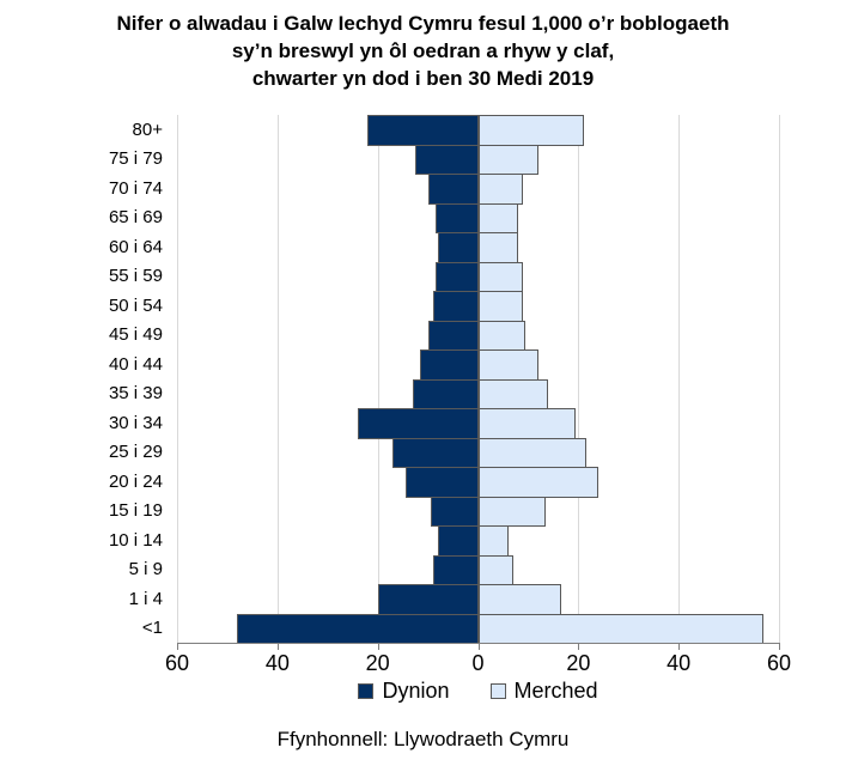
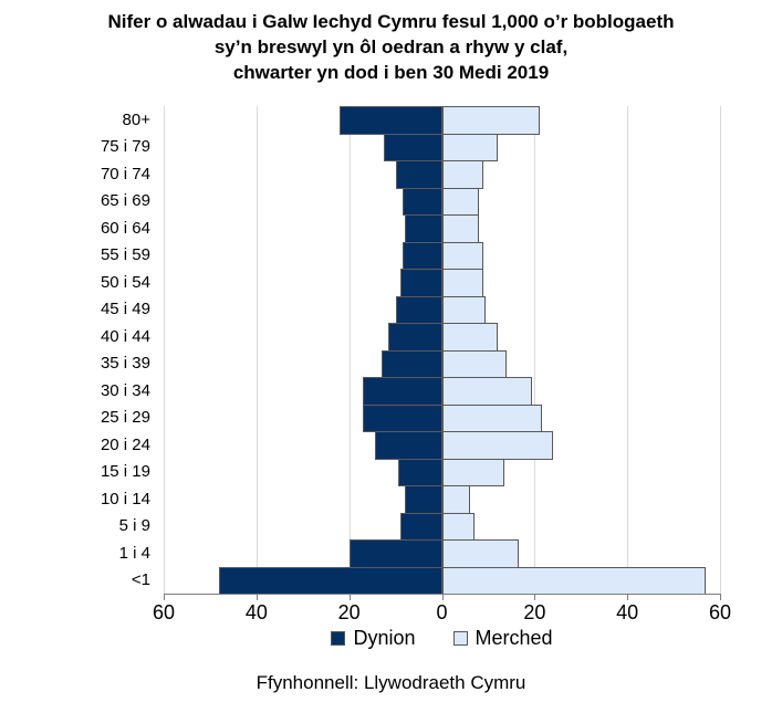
Dynion/30 i 34: 24 -> 17
